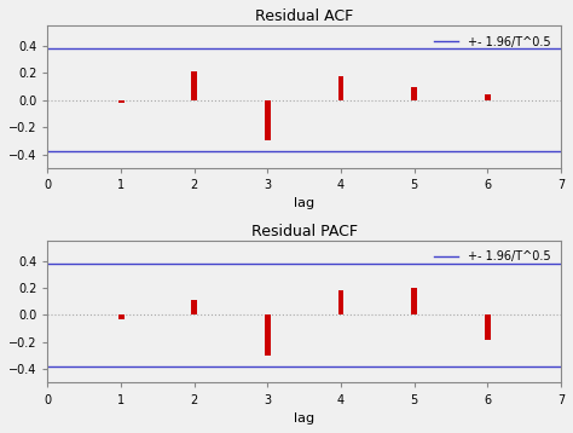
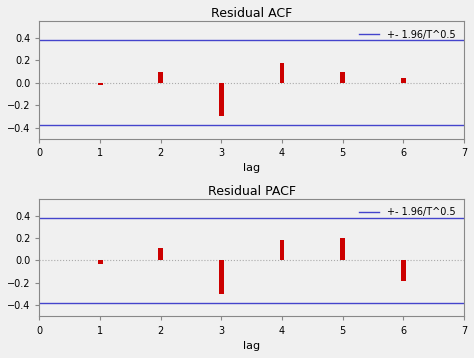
Residual ACF/2: 0.21 -> 0.10
